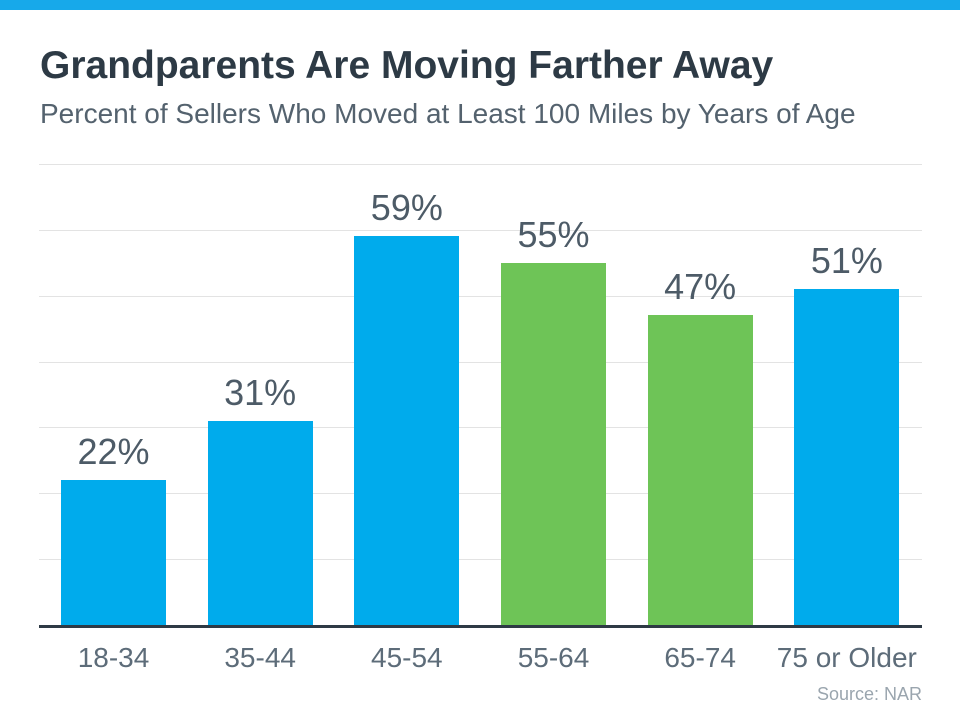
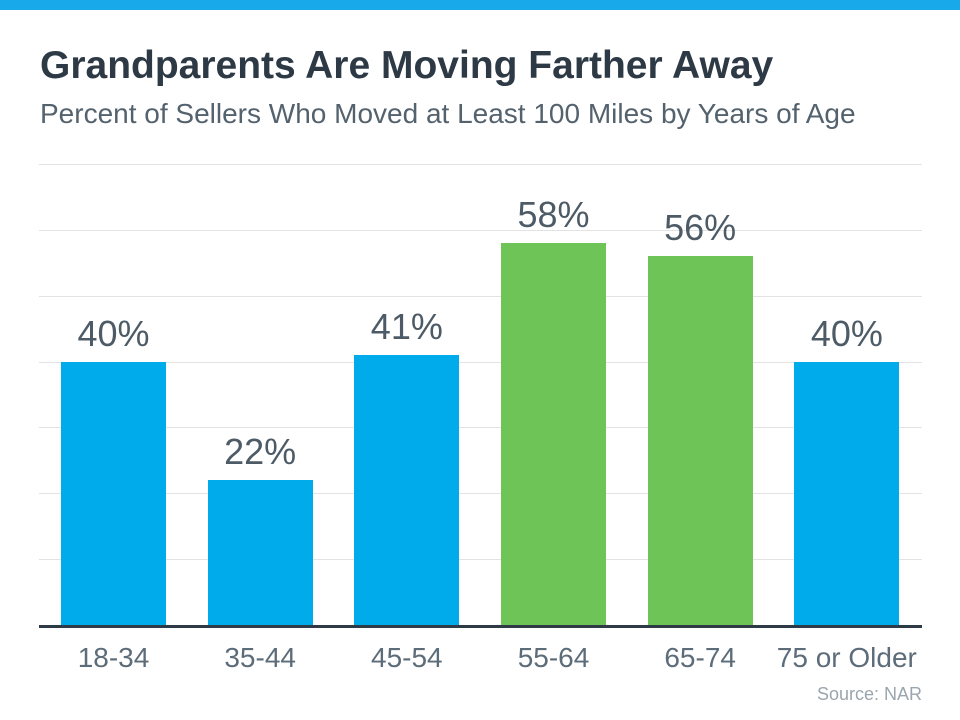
18-34: 22% -> 40%
35-44: 31% -> 22%
45-54: 59% -> 41%
55-64: 55% -> 58%
65-74: 47% -> 56%
75 or Older: 51% -> 40%
